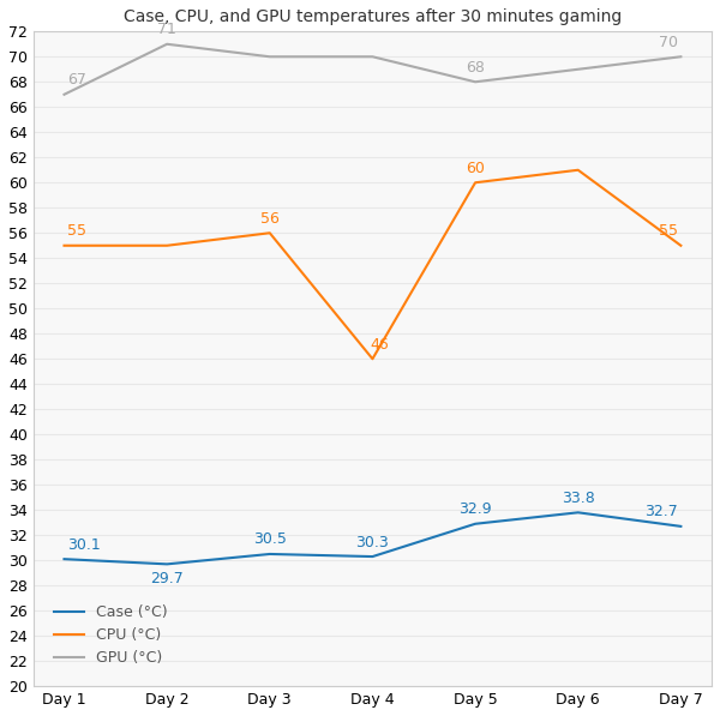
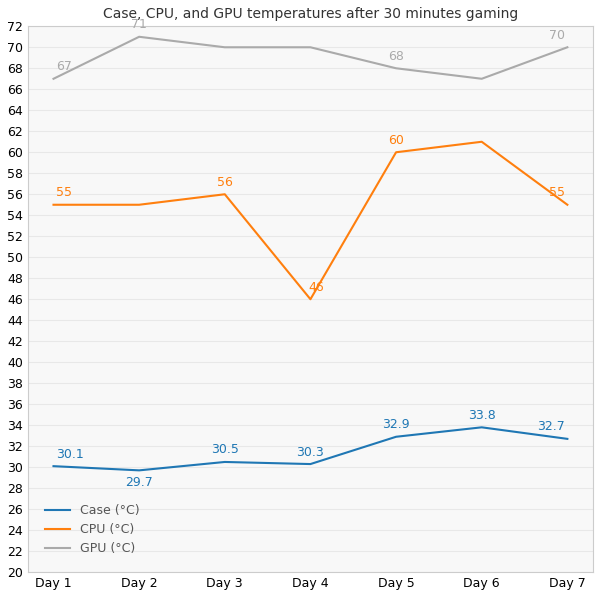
GPU (°C)/Day 6: 69 -> 67
